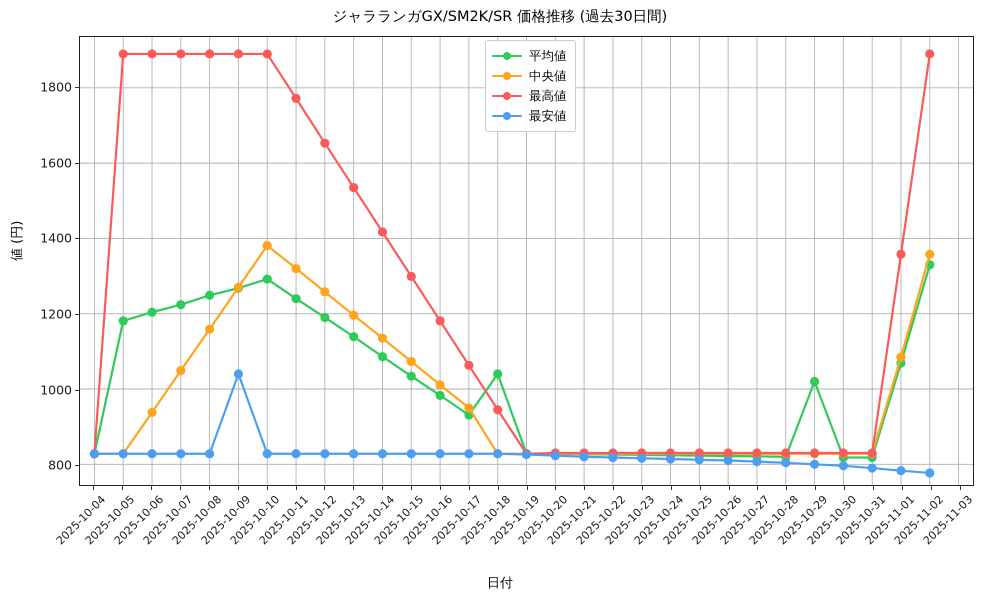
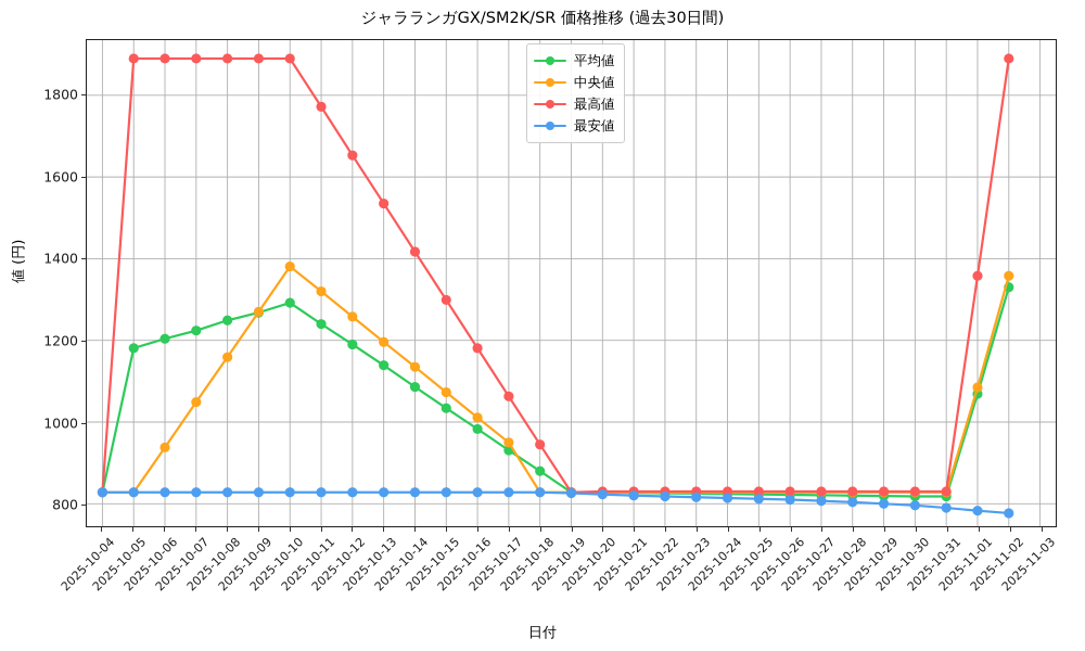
最安値/2025-10-09: 1040 -> 830
平均値/2025-10-18: 1040 -> 880
平均値/2025-10-29: 1020 -> 820
